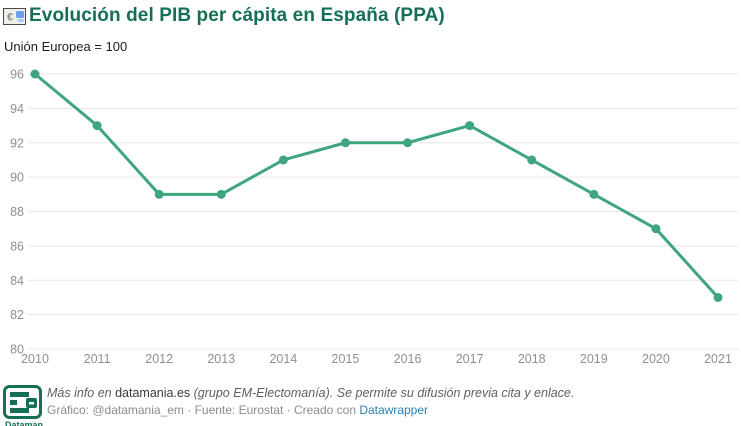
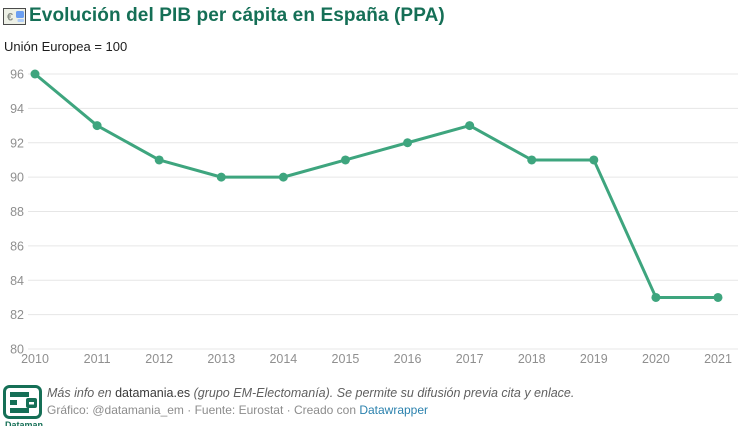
2012: 89 -> 91
2013: 89 -> 90
2014: 91 -> 90
2015: 92 -> 91
2019: 89 -> 91
2020: 87 -> 83
